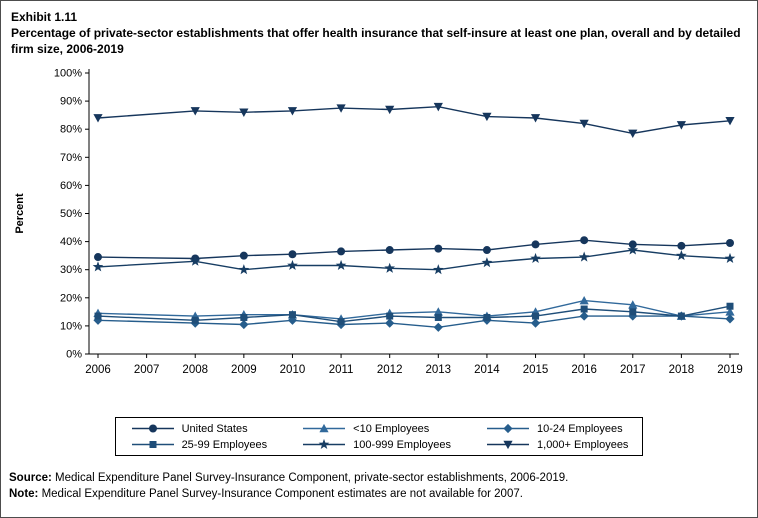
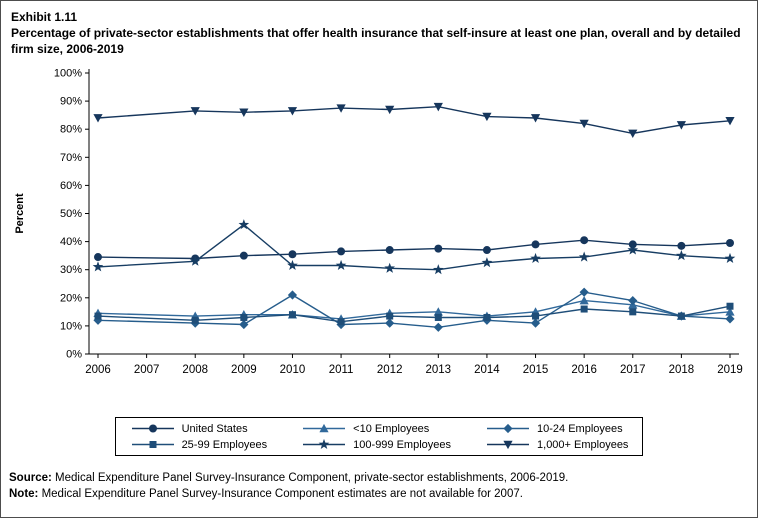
100-999 Employees/2009: 30% -> 46%
10-24 Employees/2010: 12% -> 21%
10-24 Employees/2016: 14% -> 22%
10-24 Employees/2017: 14% -> 19%
